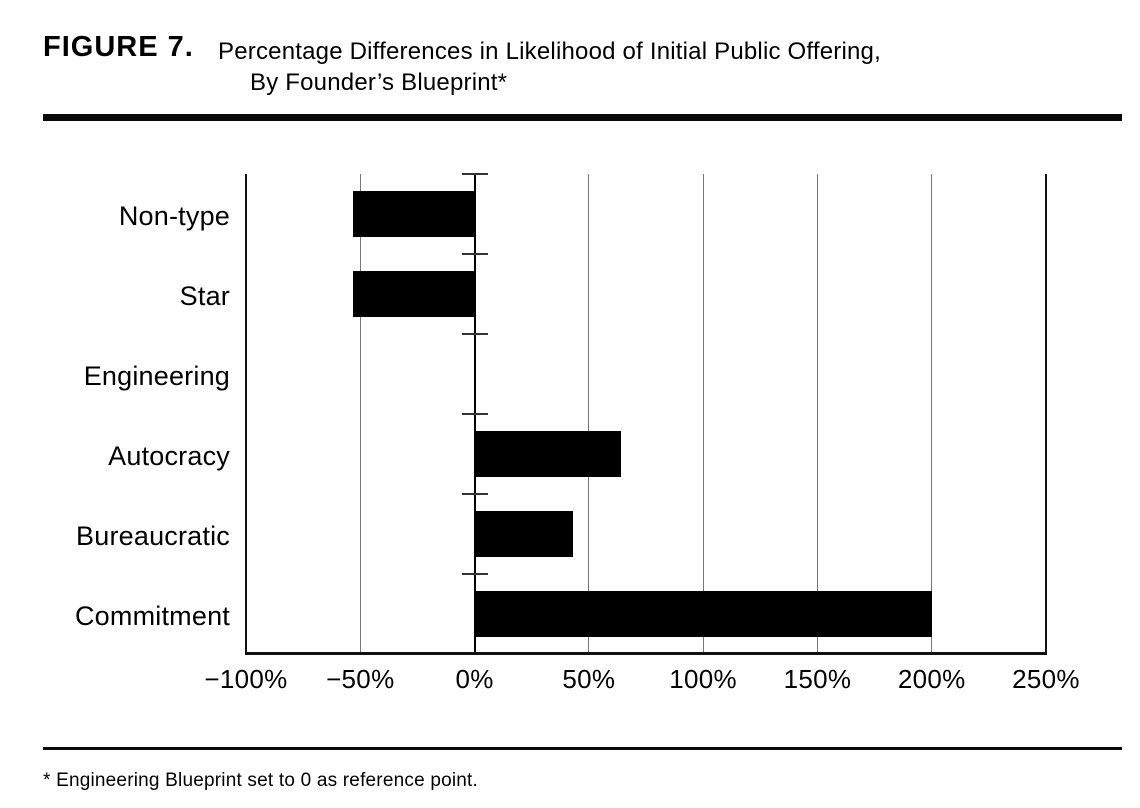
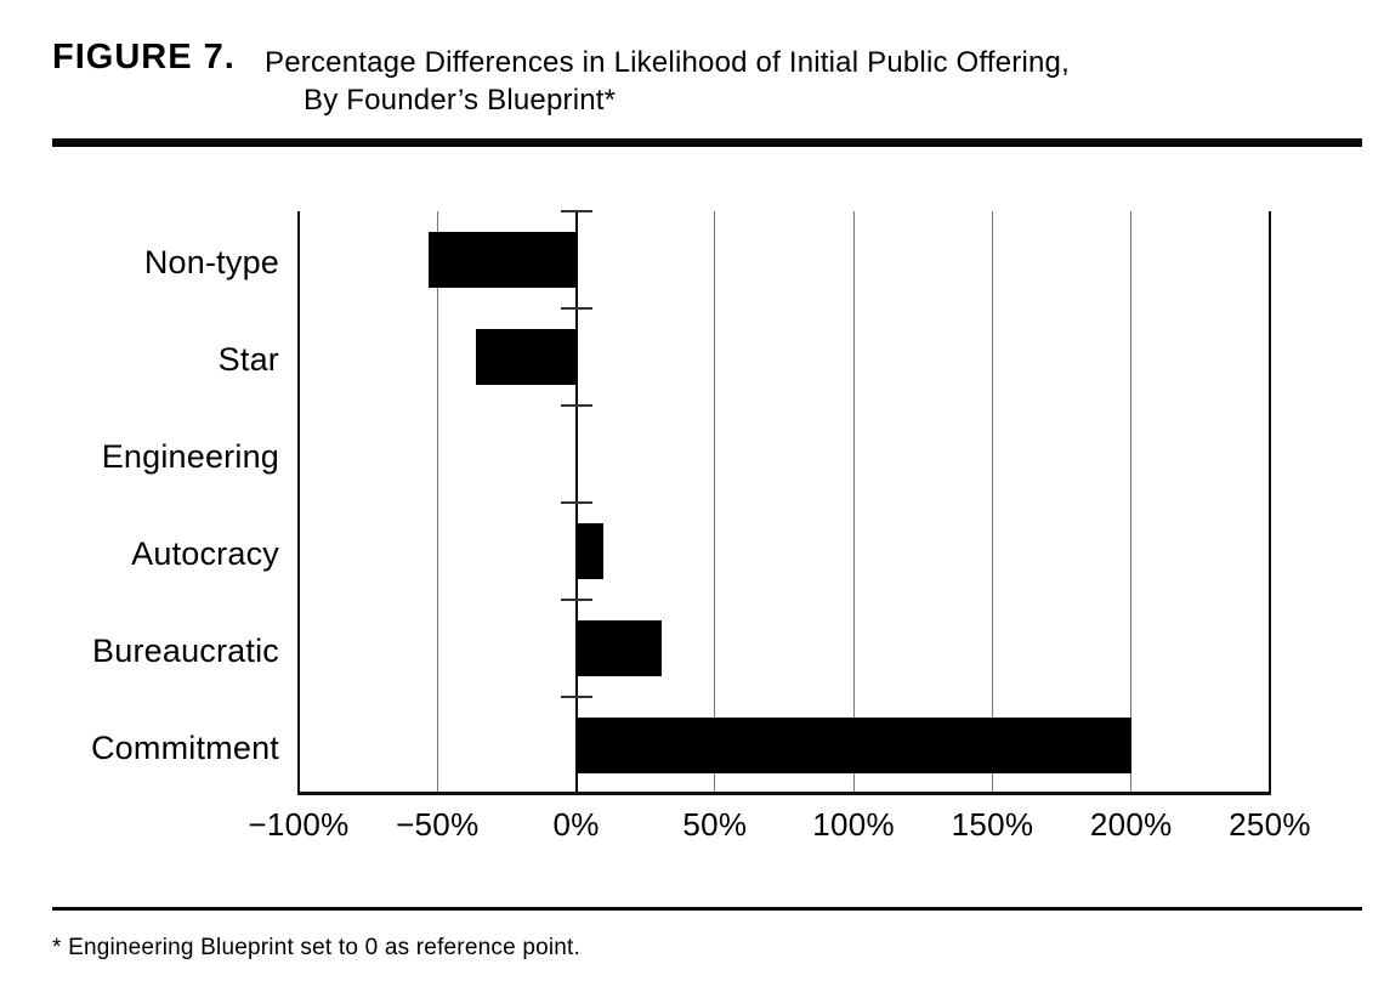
Star: -53% -> -36%
Autocracy: 64% -> 10%
Bureaucratic: 43% -> 31%
